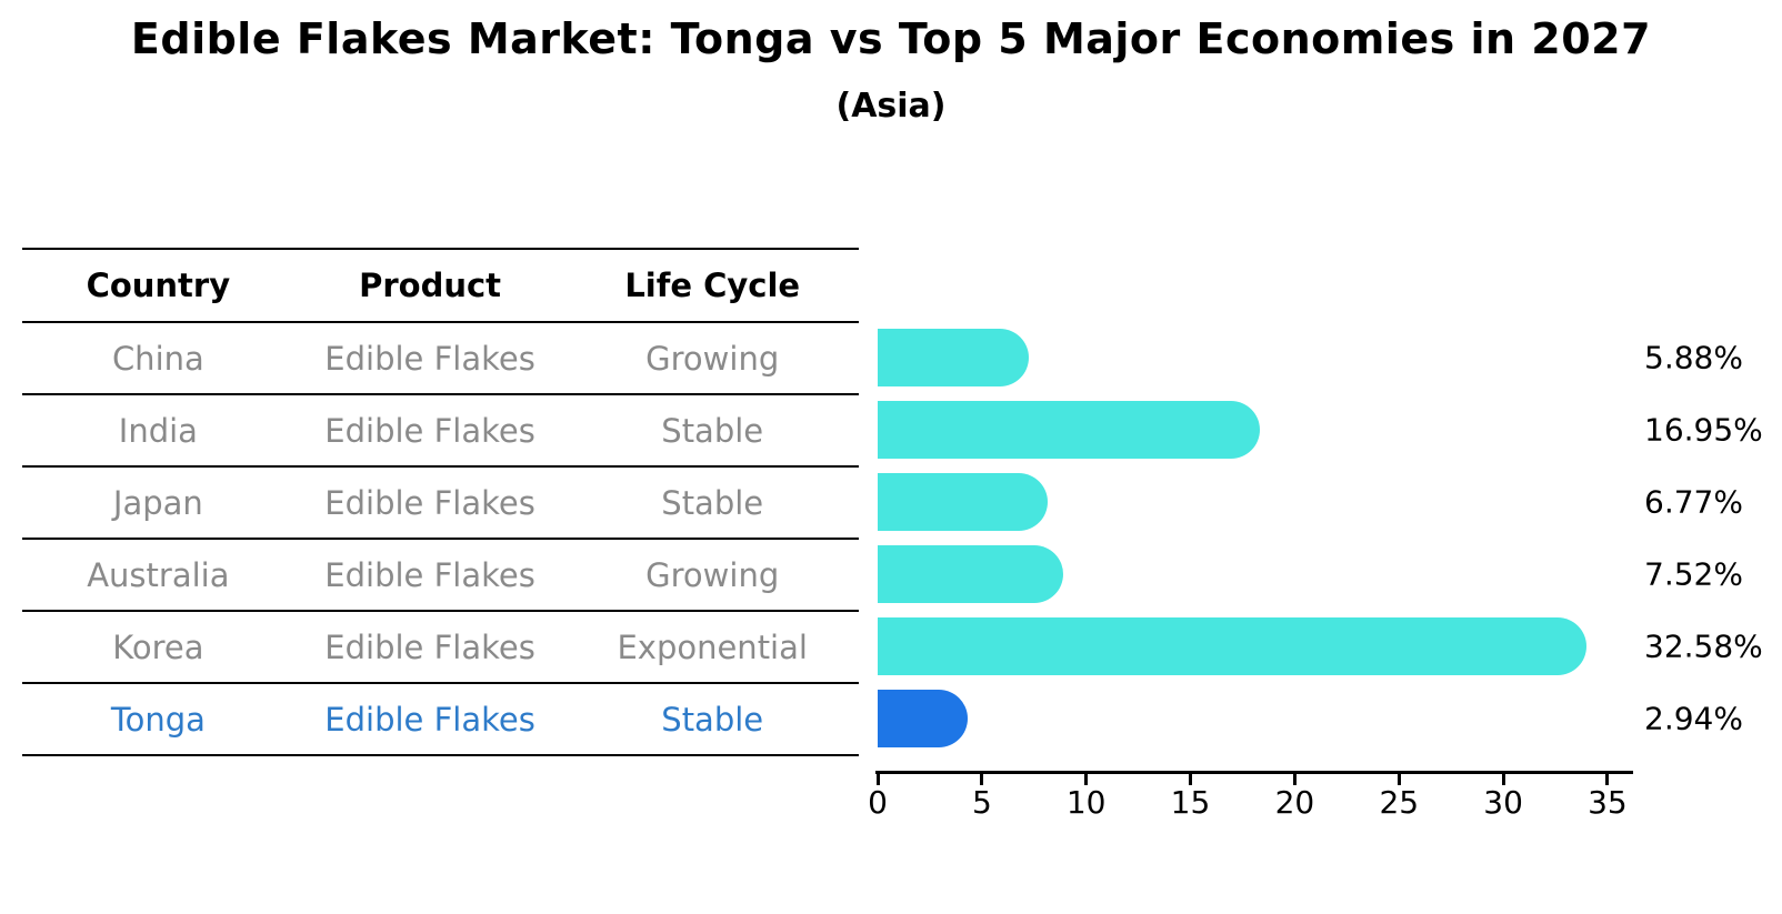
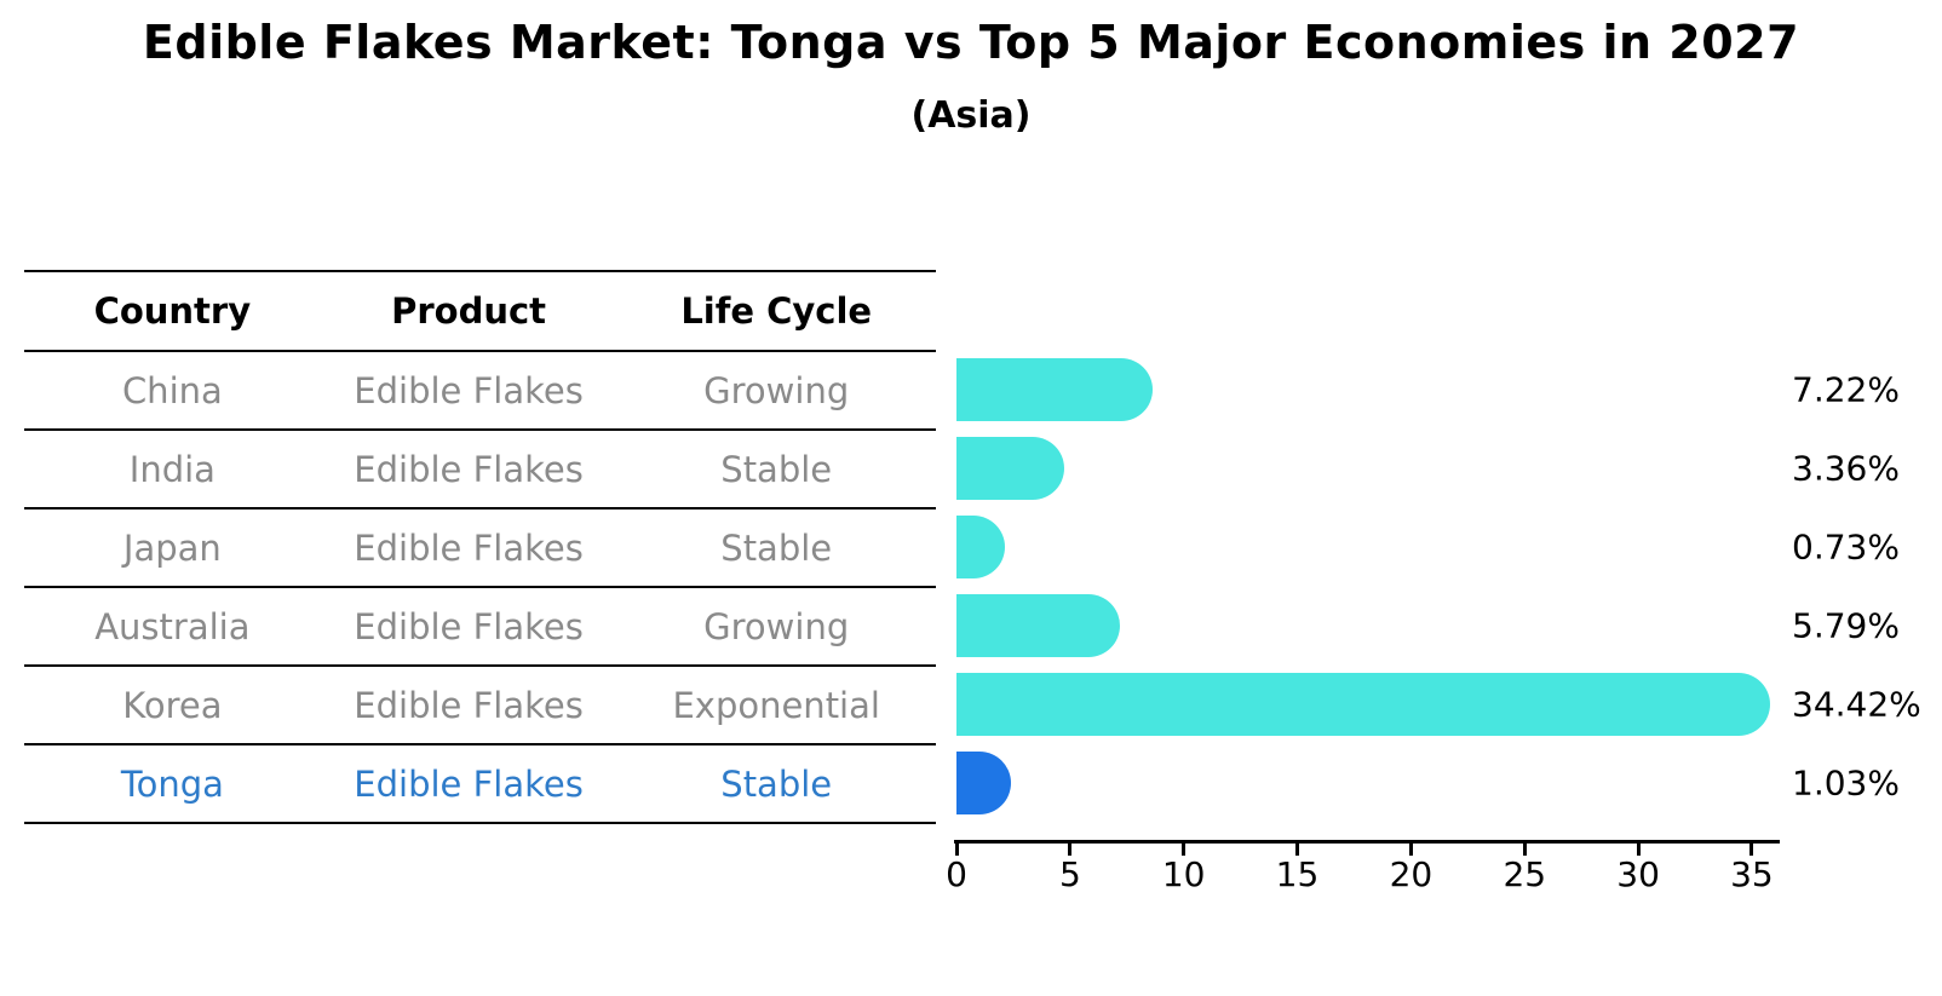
China: 5.88% -> 7.22%
India: 16.95% -> 3.36%
Japan: 6.77% -> 0.73%
Australia: 7.52% -> 5.79%
Korea: 32.58% -> 34.42%
Tonga: 2.94% -> 1.03%
